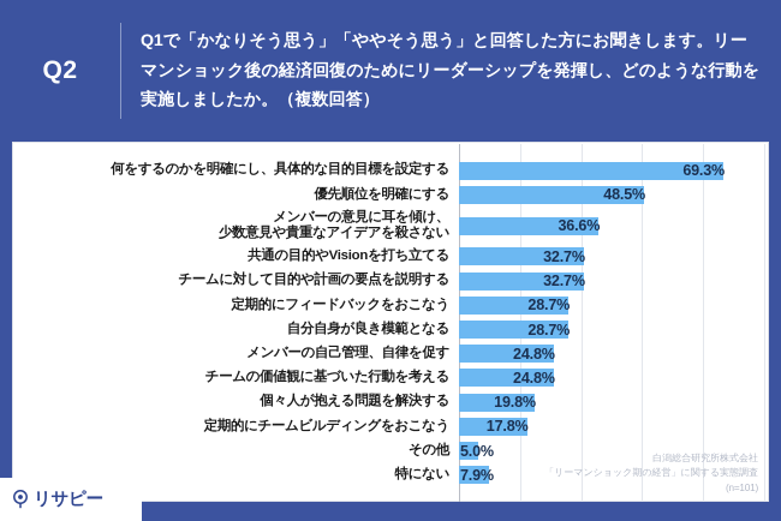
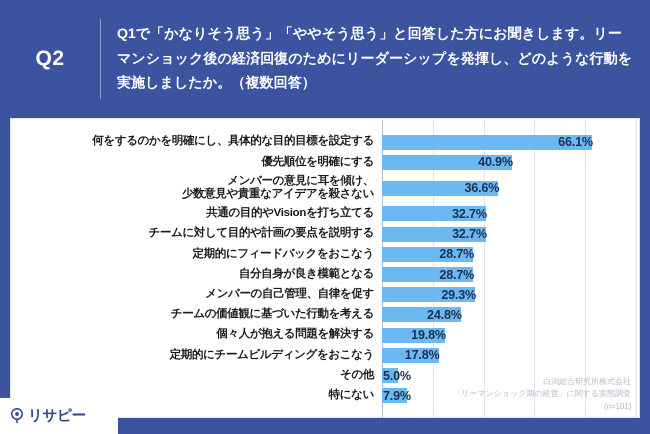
何をするのかを明確にし、具体的な目的目標を設定する: 69.3% -> 66.1%
優先順位を明確にする: 48.5% -> 40.9%
メンバーの自己管理、自律を促す: 24.8% -> 29.3%
